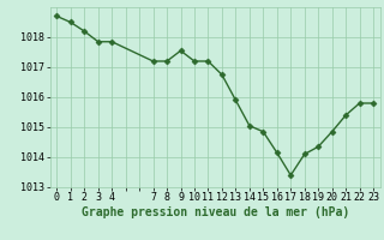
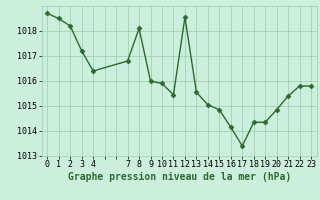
3: 1017.85 -> 1017.20
4: 1017.85 -> 1016.40
7: 1017.20 -> 1016.80
8: 1017.20 -> 1018.10
9: 1017.55 -> 1016.00
10: 1017.20 -> 1015.90
11: 1017.20 -> 1015.45
12: 1016.75 -> 1018.55
13: 1015.90 -> 1015.55
18: 1014.10 -> 1014.35
